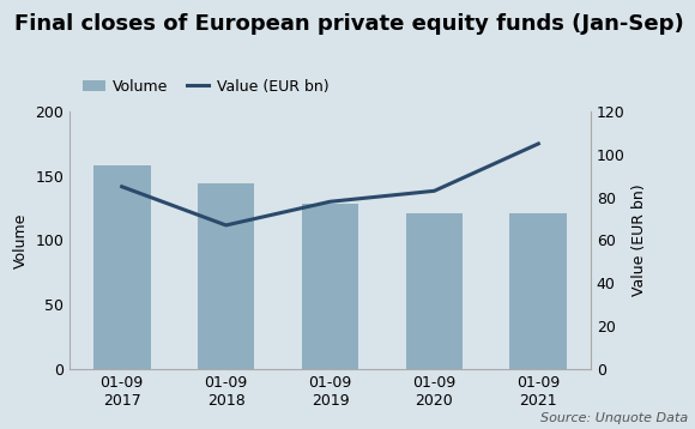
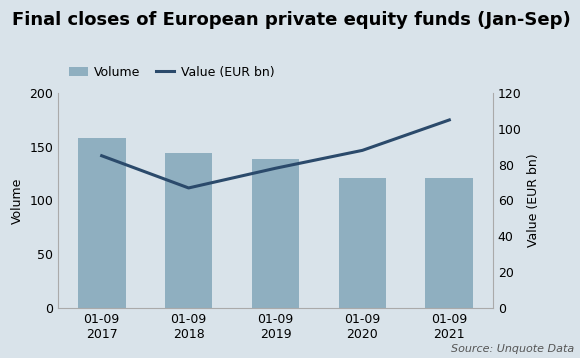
Volume/01-09 2019: 128 -> 139
Value (EUR bn)/01-09 2020: 83 -> 88
